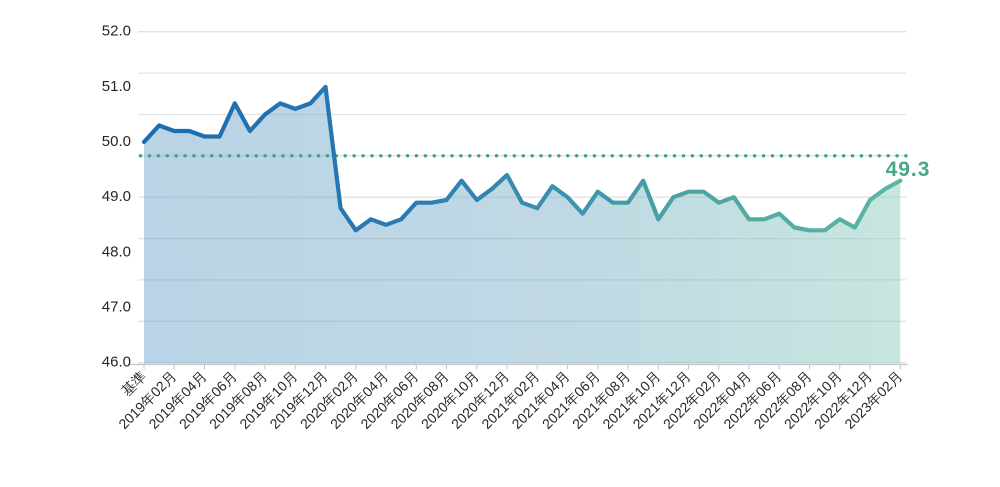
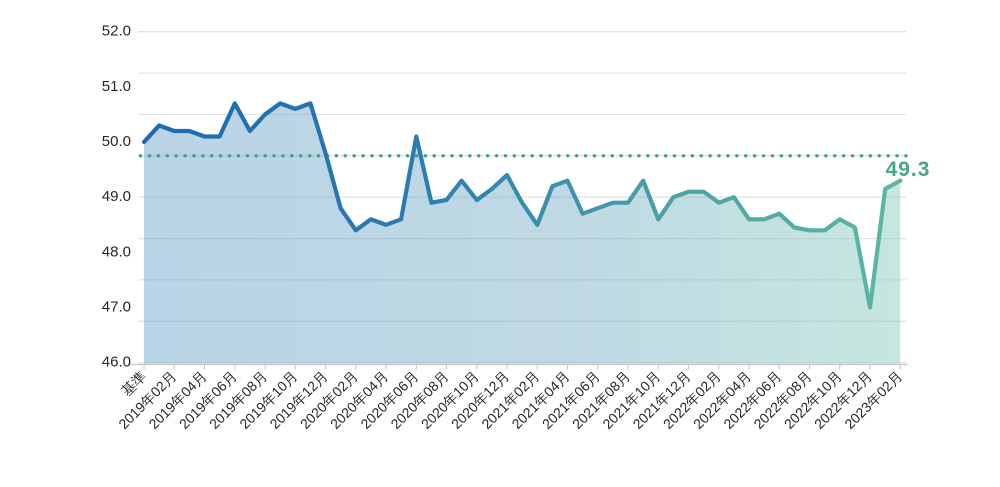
2019年12月: 51.0 -> 49.8
2020年06月: 48.9 -> 50.1
2021年02月: 48.8 -> 48.5
2021年04月: 49.0 -> 49.3
2021年06月: 49.1 -> 48.8
2022年12月: 49.0 -> 47.0
